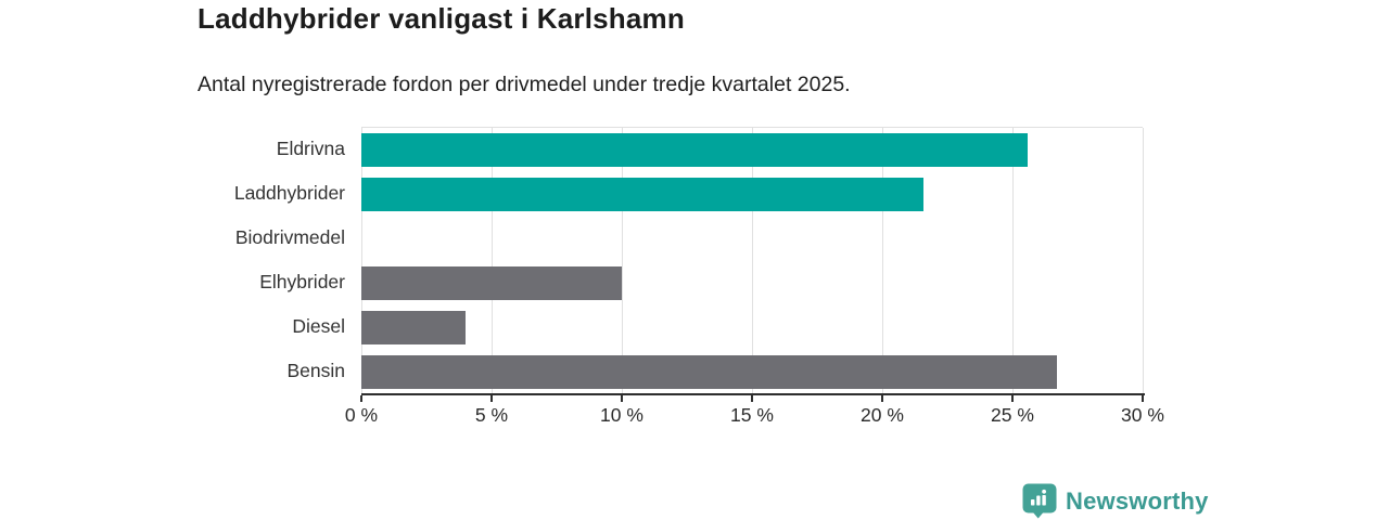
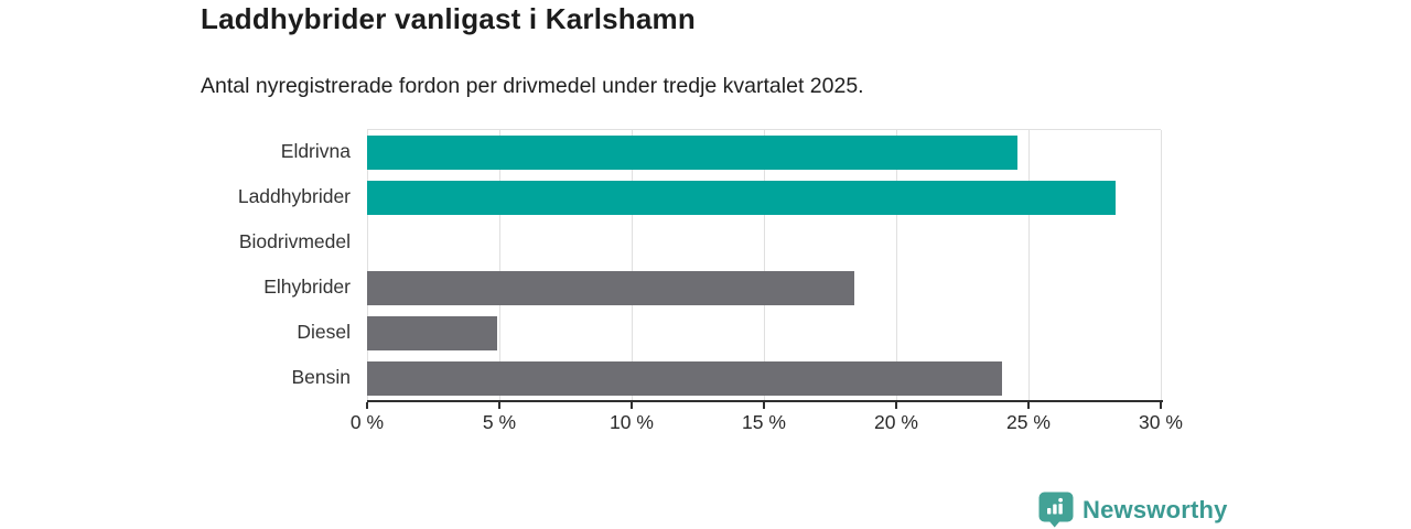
Eldrivna: 25.6% -> 24.6%
Laddhybrider: 21.6% -> 28.3%
Elhybrider: 10.0% -> 18.4%
Diesel: 4.0% -> 4.9%
Bensin: 26.7% -> 24.0%
